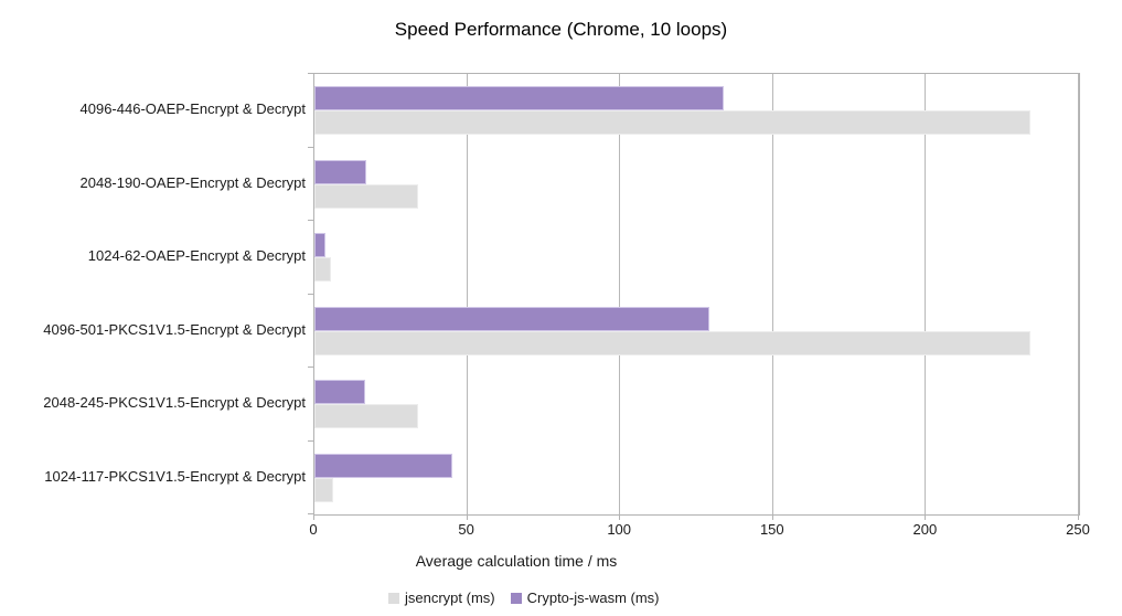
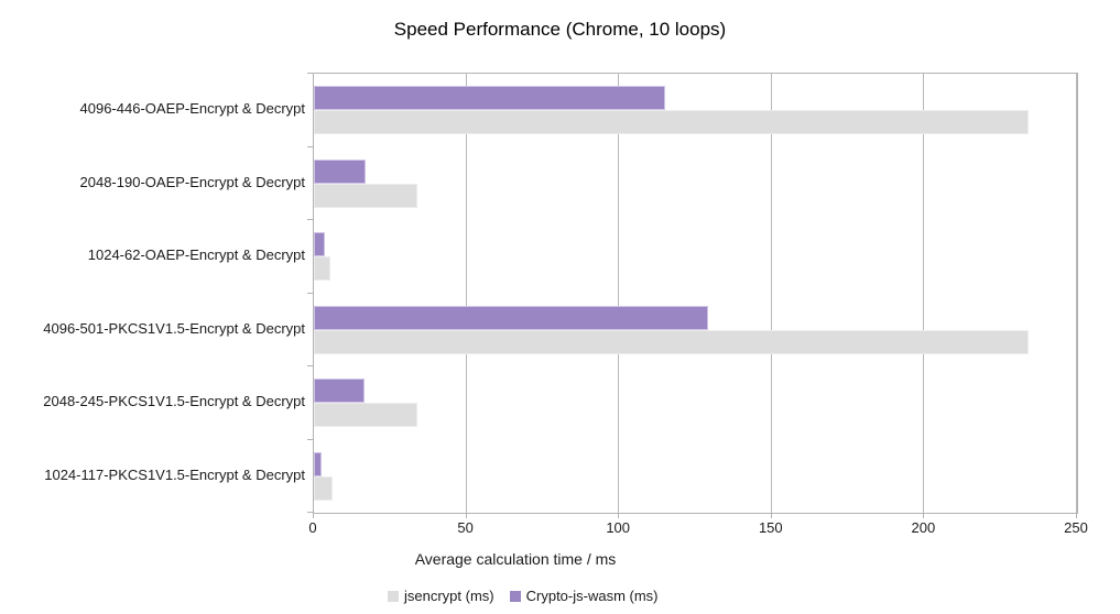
Crypto-js-wasm (ms)/4096-446-OAEP-Encrypt & Decrypt: 134 -> 115
Crypto-js-wasm (ms)/1024-117-PKCS1V1.5-Encrypt & Decrypt: 45 -> 3
